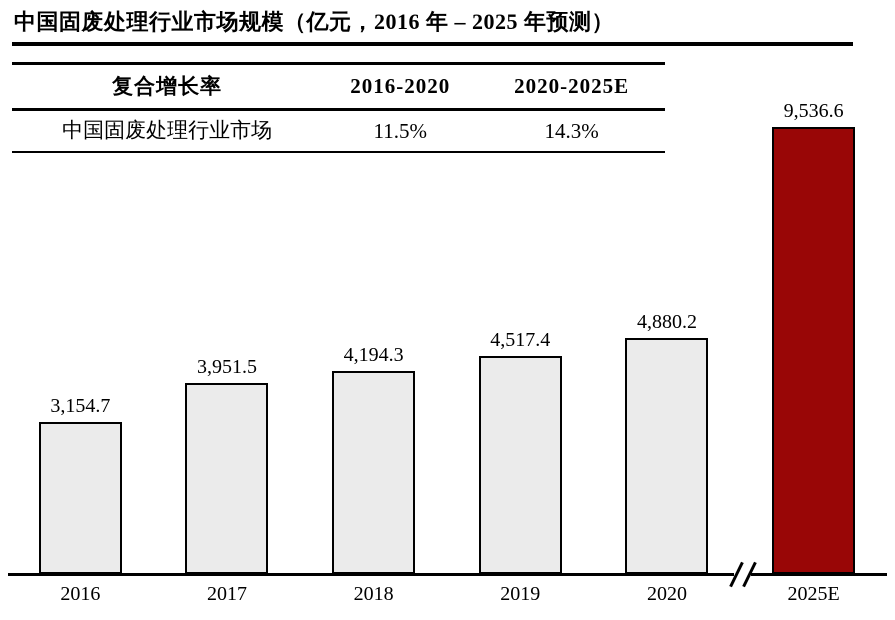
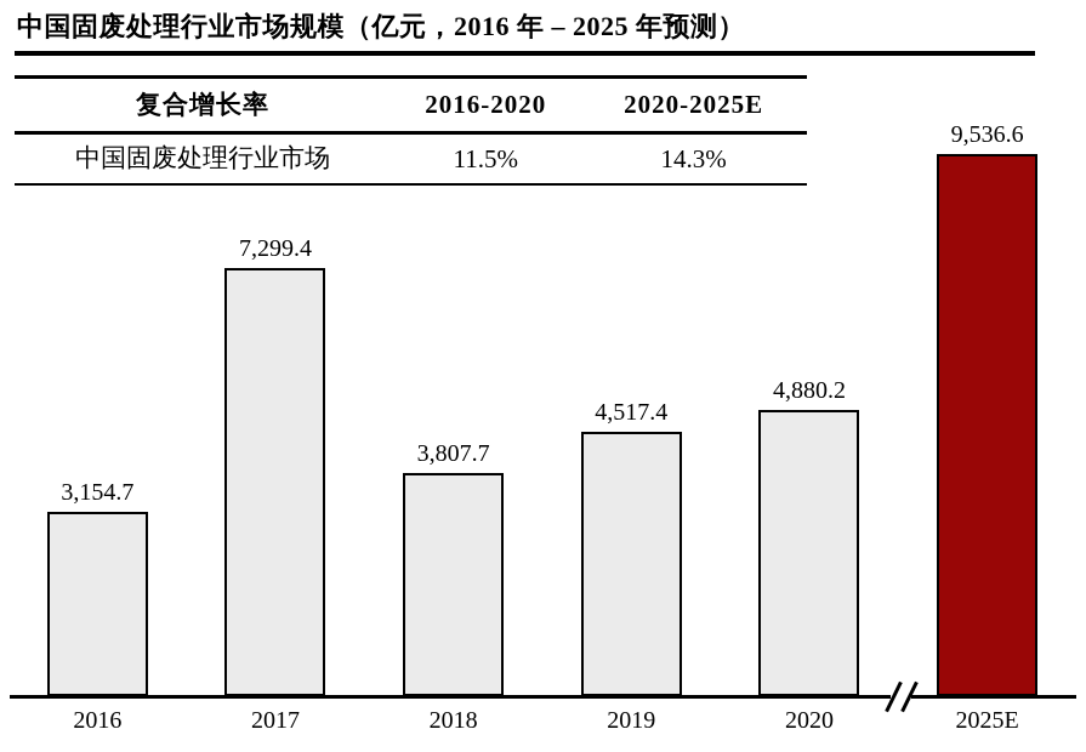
2017: 3,951.5 -> 7,299.4
2018: 4,194.3 -> 3,807.7
